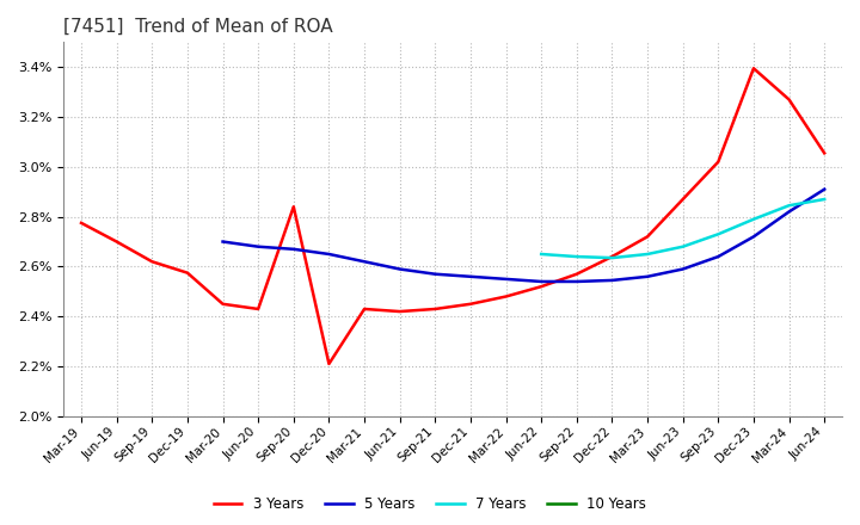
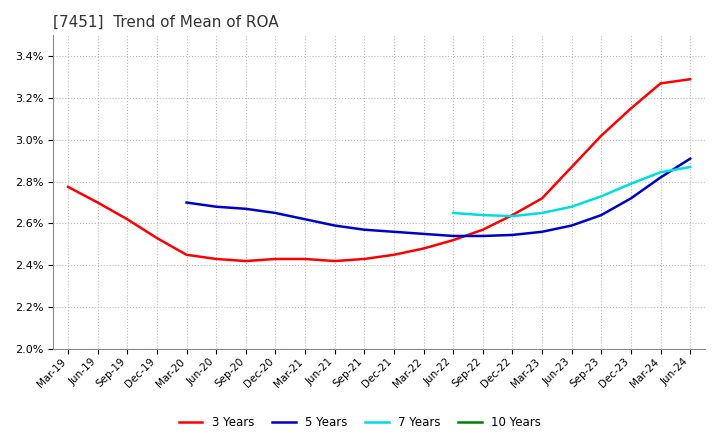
3 Years/Dec-19: 2.575% -> 2.530%
3 Years/Sep-20: 2.840% -> 2.420%
3 Years/Dec-20: 2.210% -> 2.430%
3 Years/Dec-23: 3.395% -> 3.150%
3 Years/Jun-24: 3.055% -> 3.290%
